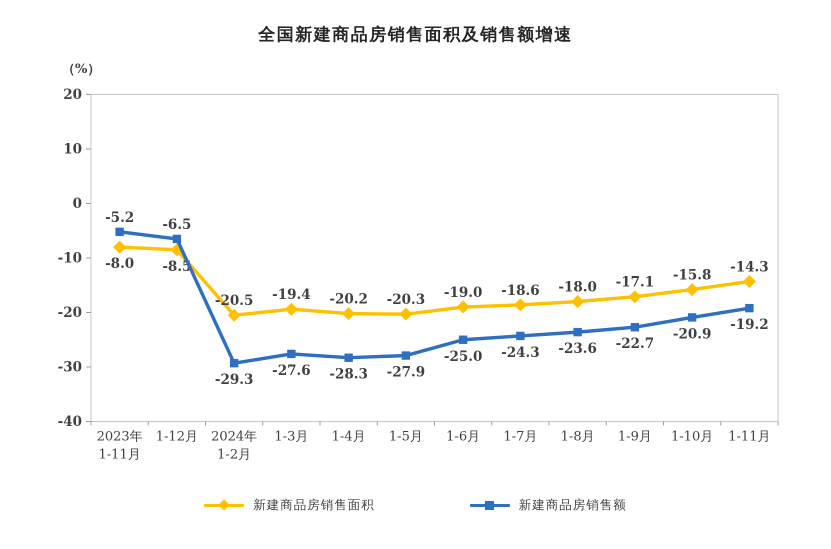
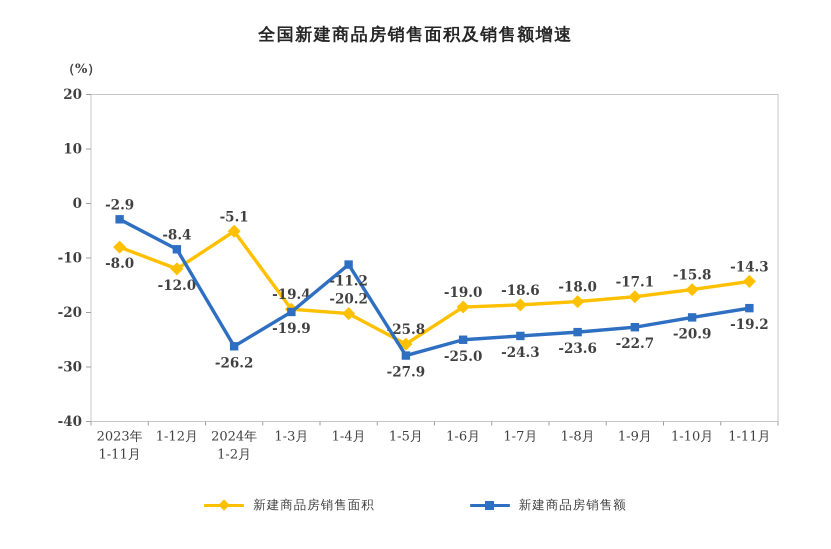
新建商品房销售额/2023年 1-11月: -5.2 -> -2.9
新建商品房销售面积/1-12月: -8.5 -> -12.0
新建商品房销售额/1-12月: -6.5 -> -8.4
新建商品房销售面积/2024年 1-2月: -20.5 -> -5.1
新建商品房销售额/2024年 1-2月: -29.3 -> -26.2
新建商品房销售额/1-3月: -27.6 -> -19.9
新建商品房销售额/1-4月: -28.3 -> -11.2
新建商品房销售面积/1-5月: -20.3 -> -25.8
